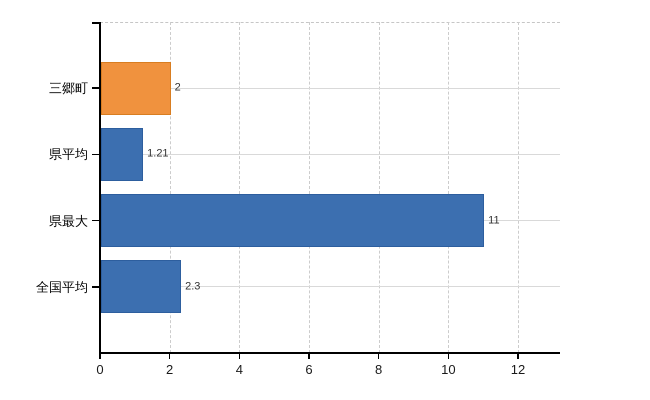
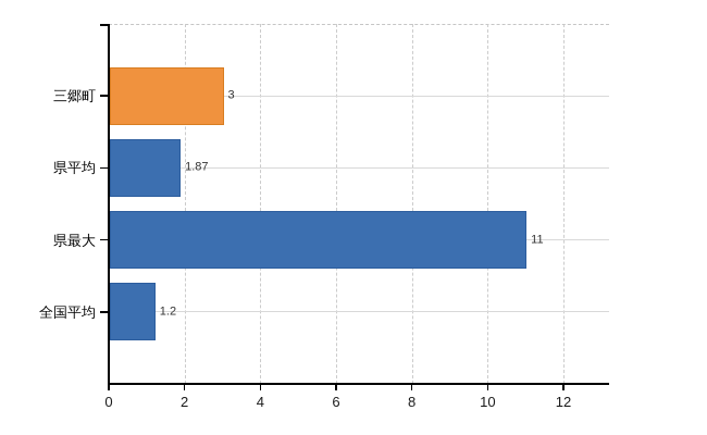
三郷町: 2 -> 3
県平均: 1.21 -> 1.87
全国平均: 2.3 -> 1.2
